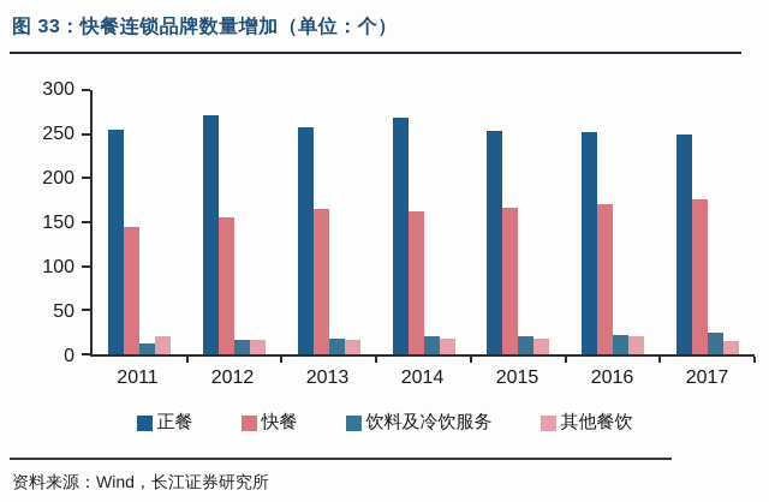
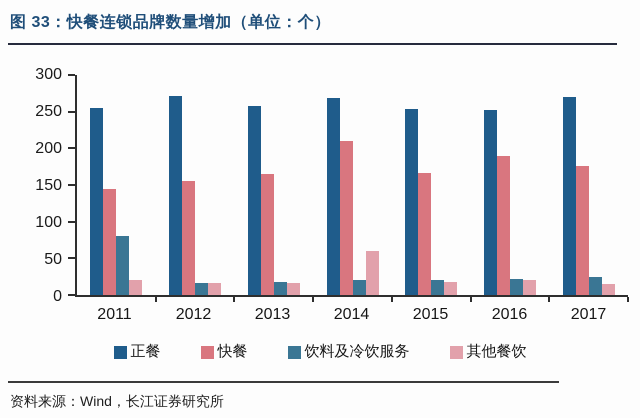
饮料及冷饮服务/2011: 10 -> 80
快餐/2014: 160 -> 210
其他餐饮/2014: 20 -> 60
快餐/2016: 170 -> 190
正餐/2017: 250 -> 270
